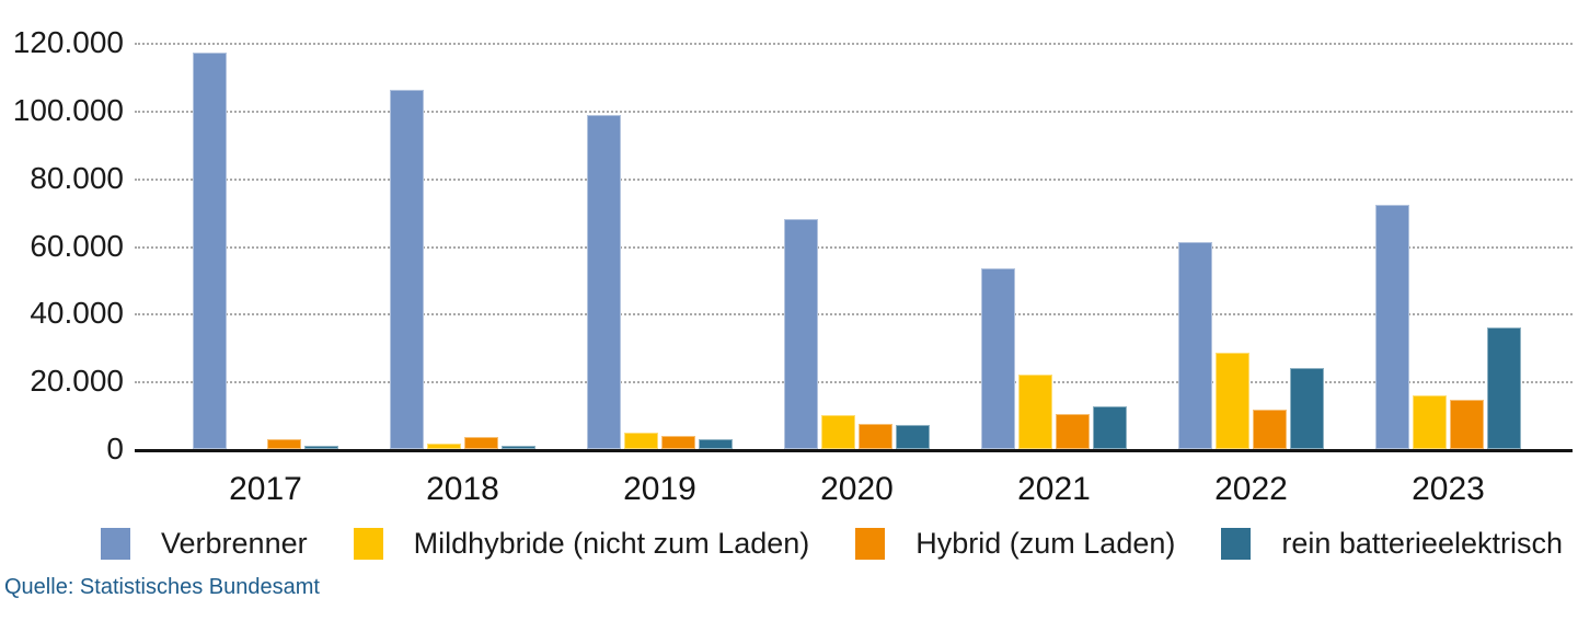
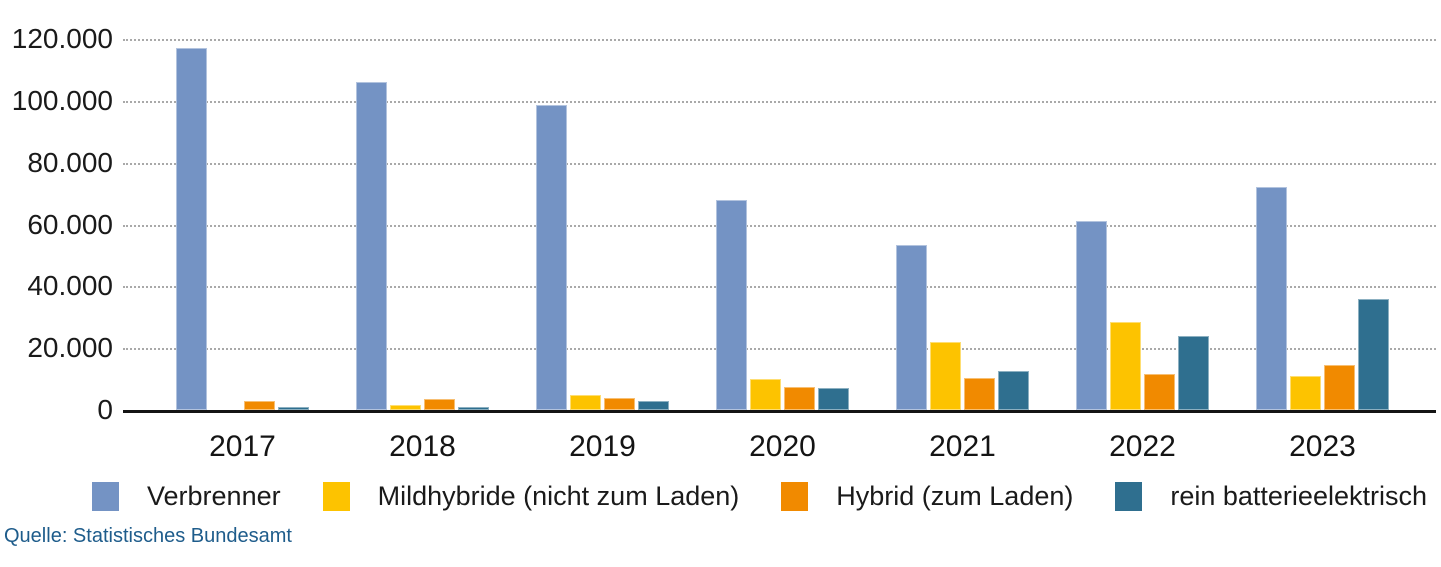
Mildhybride (nicht zum Laden)/2023: 16000 -> 11000
